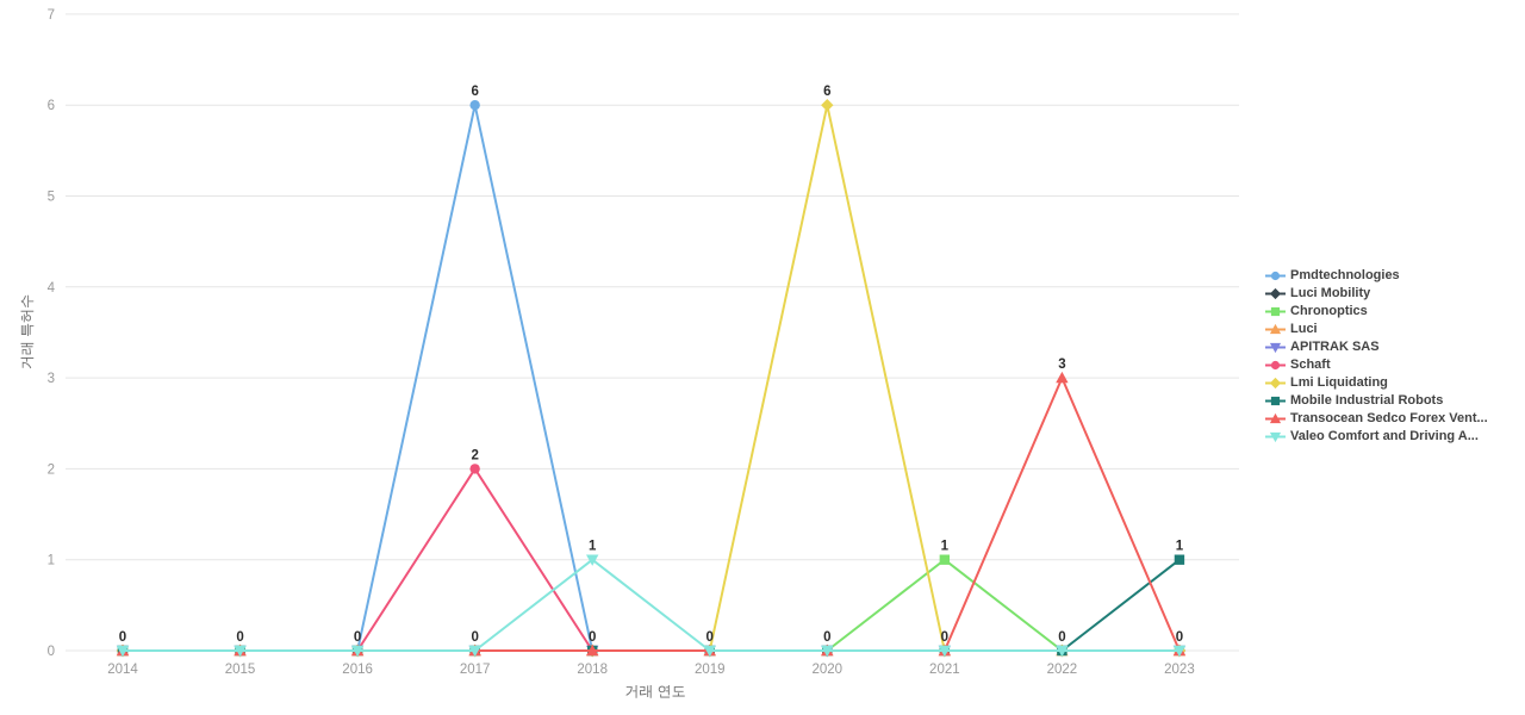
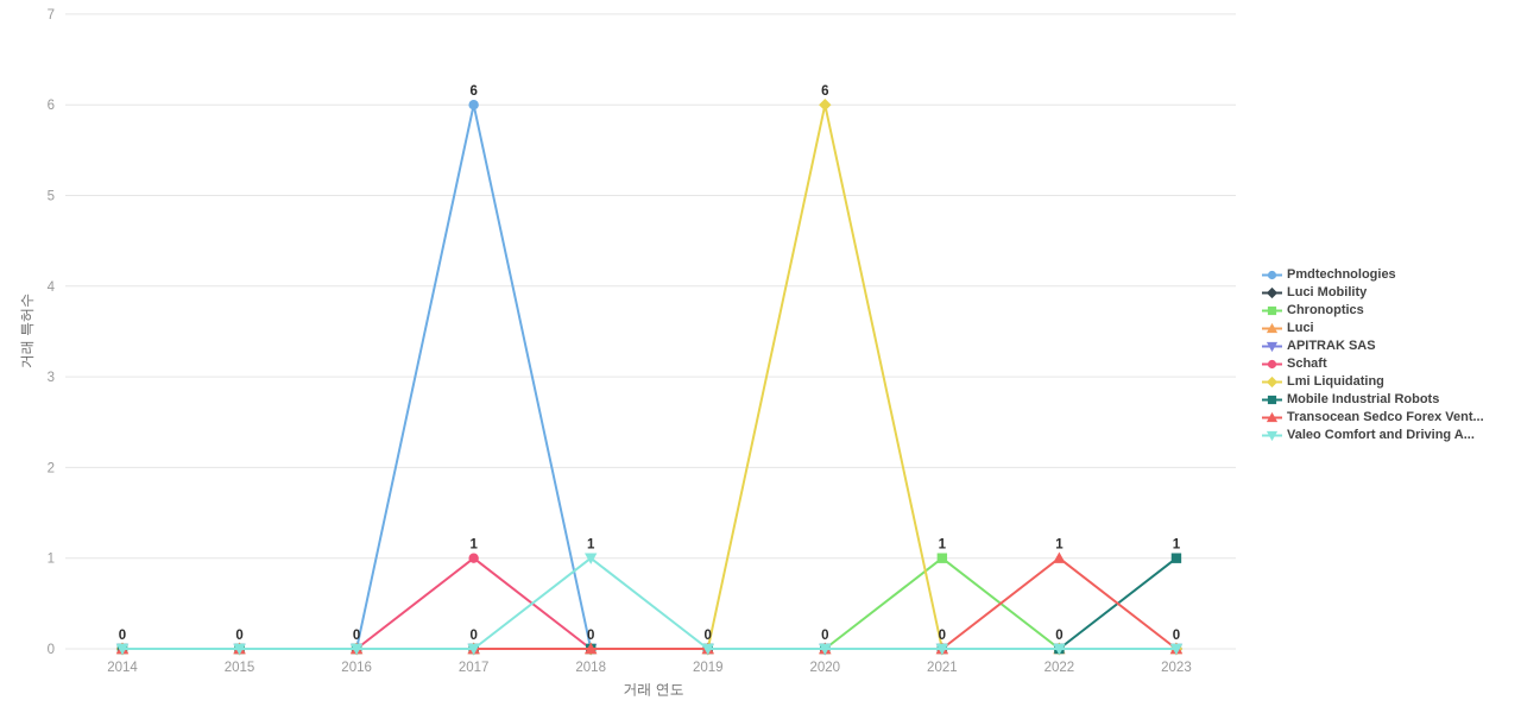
Schaft/2017: 2 -> 1
Transocean Sedco Forex Vent.../2022: 3 -> 1
